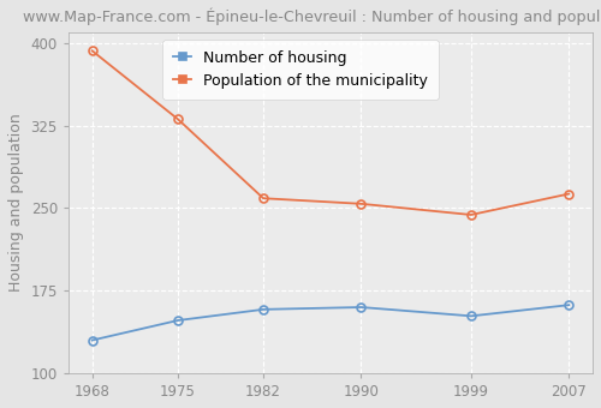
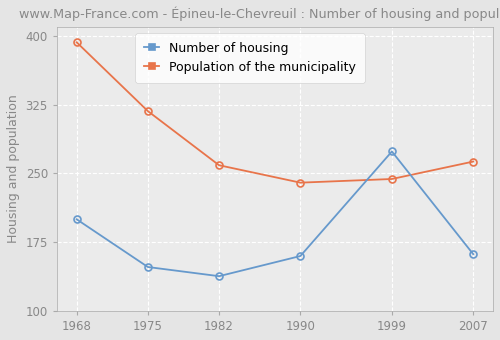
Number of housing/1968: 130 -> 200
Population of the municipality/1975: 331 -> 318
Number of housing/1982: 158 -> 138
Population of the municipality/1990: 254 -> 240
Number of housing/1999: 152 -> 274
